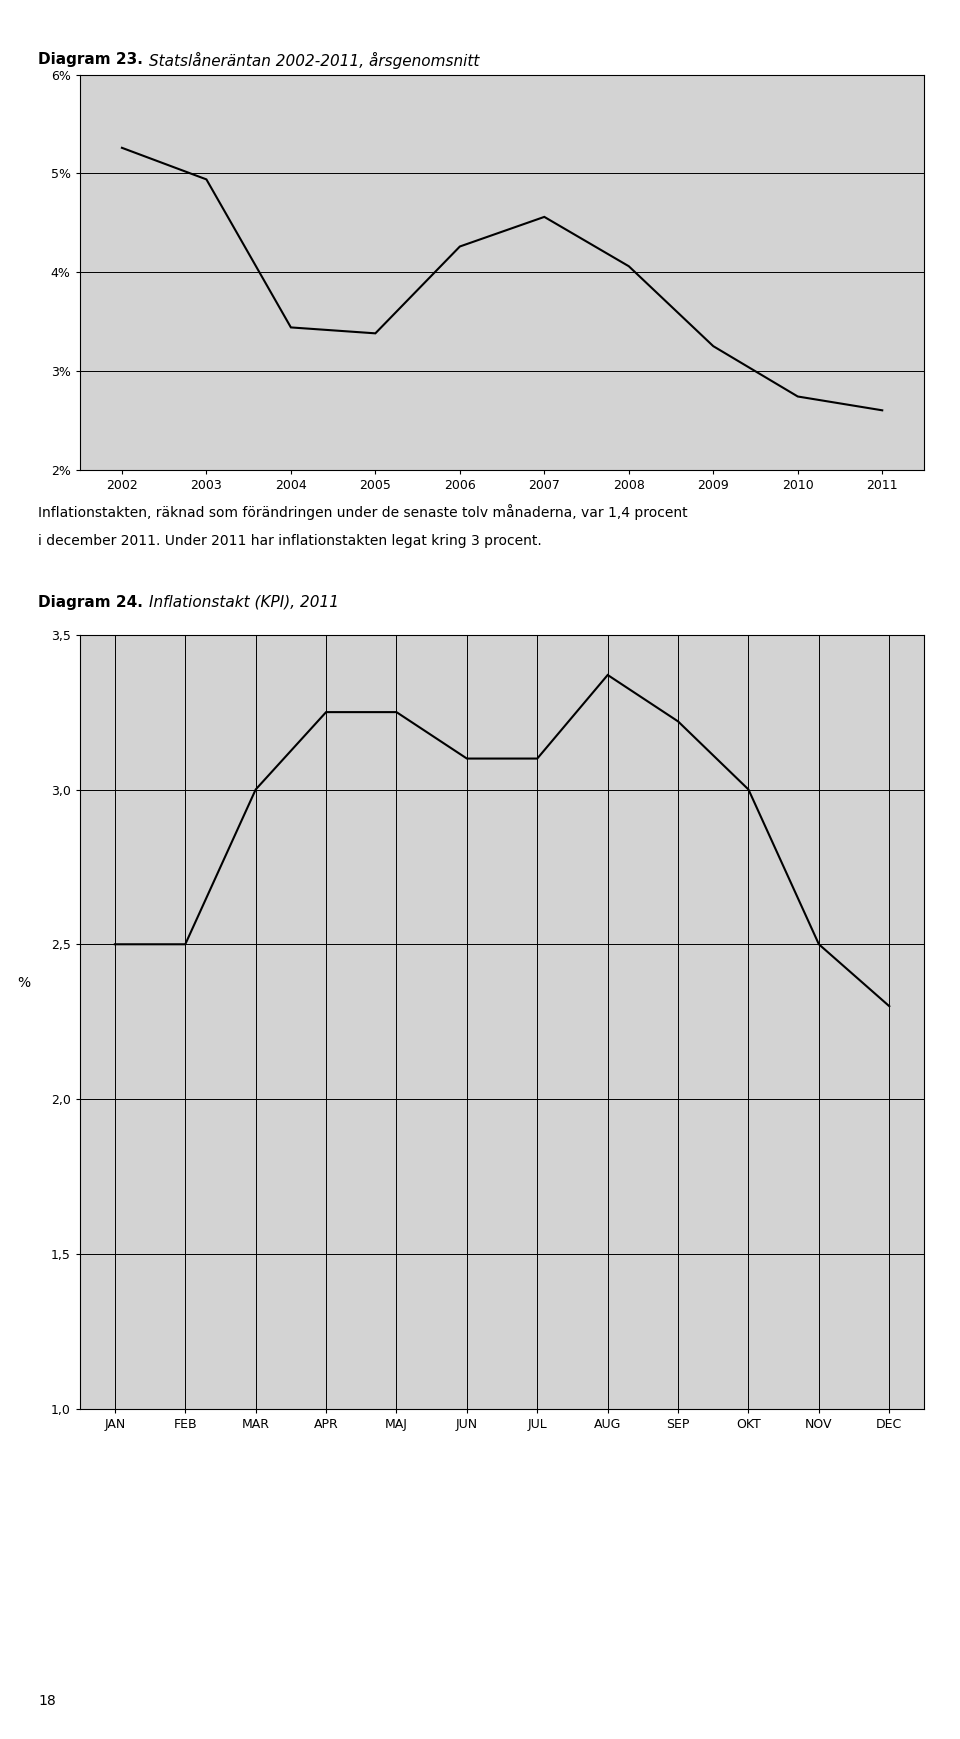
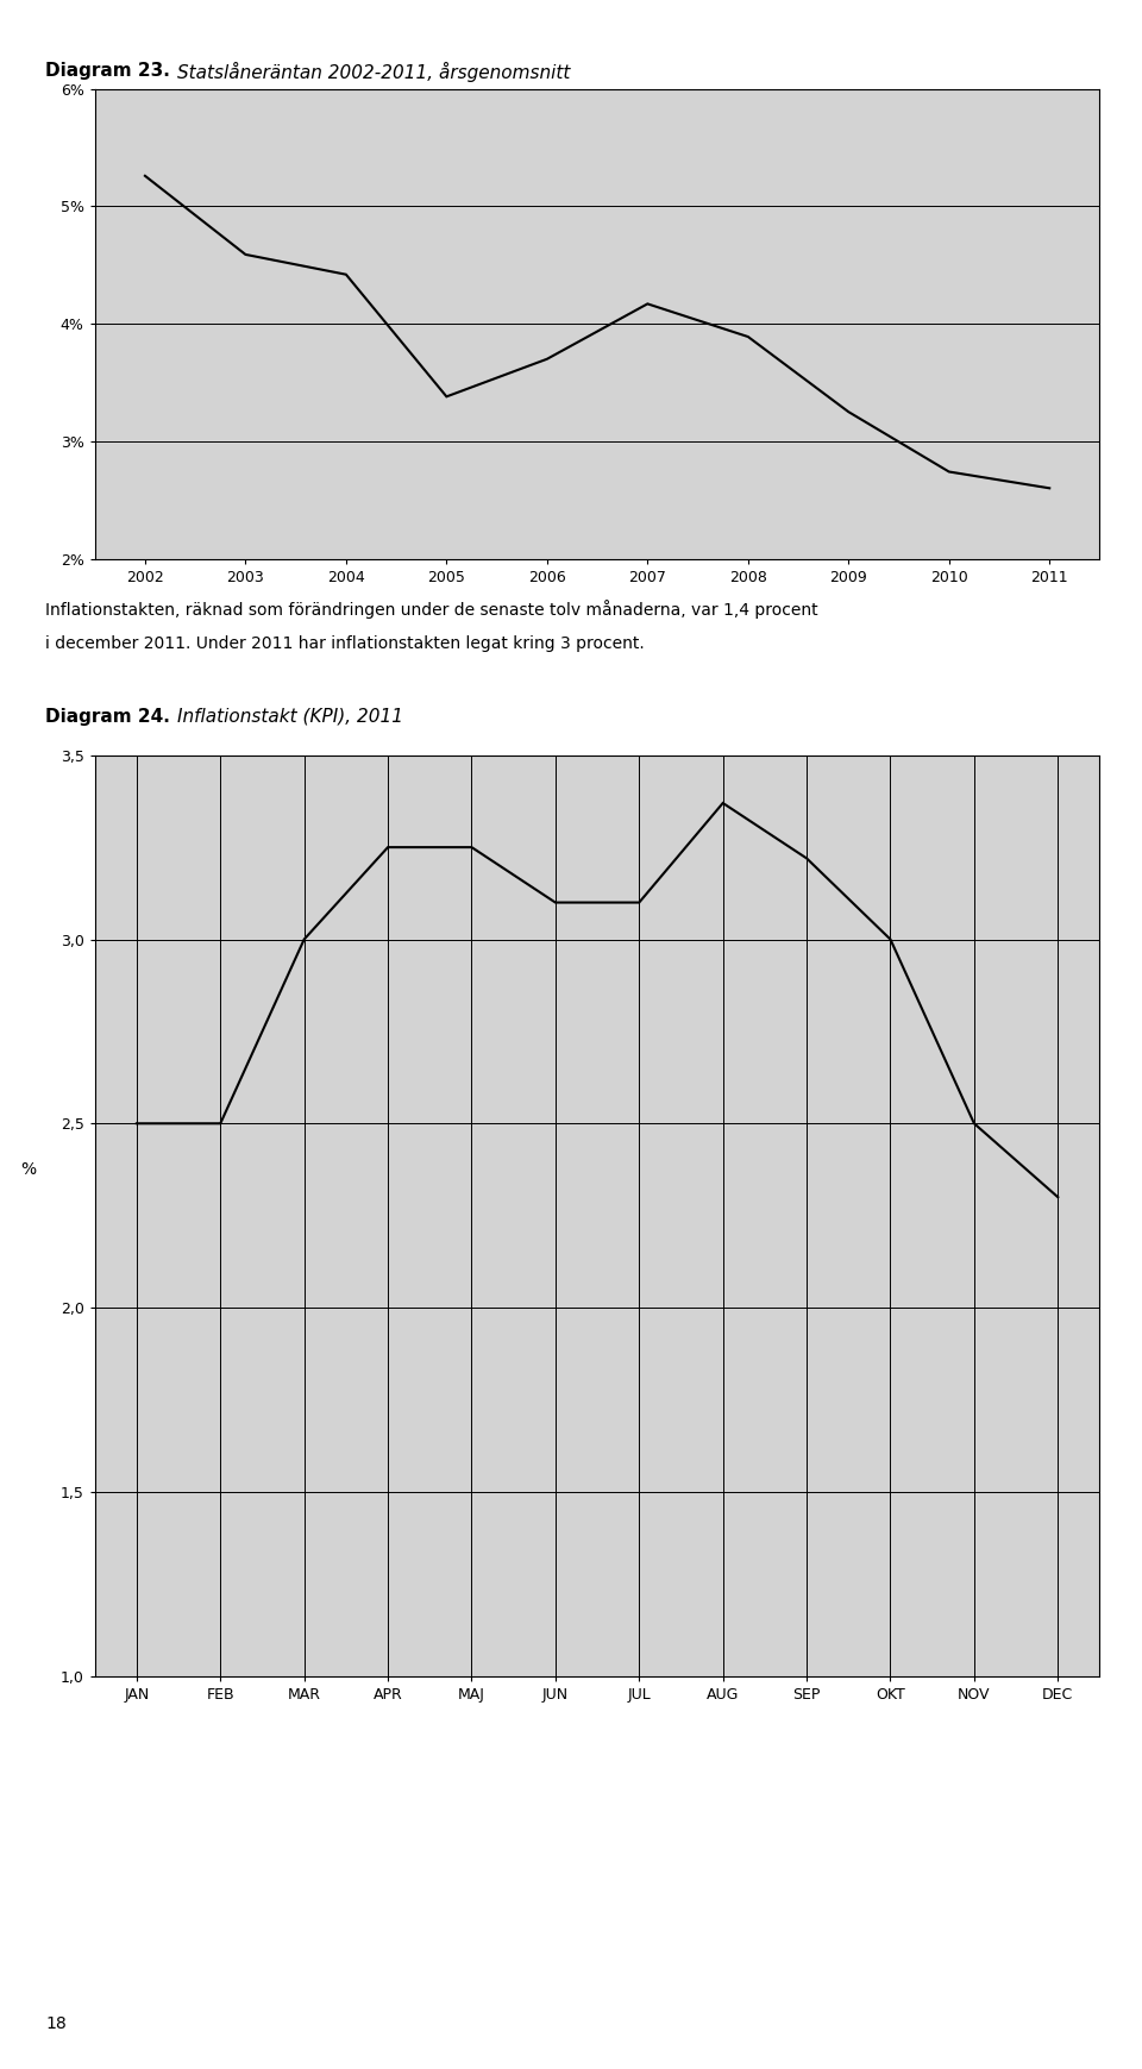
2003: 4.94% -> 4.59%
2004: 3.44% -> 4.42%
2006: 4.26% -> 3.70%
2007: 4.56% -> 4.17%
2008: 4.06% -> 3.89%
